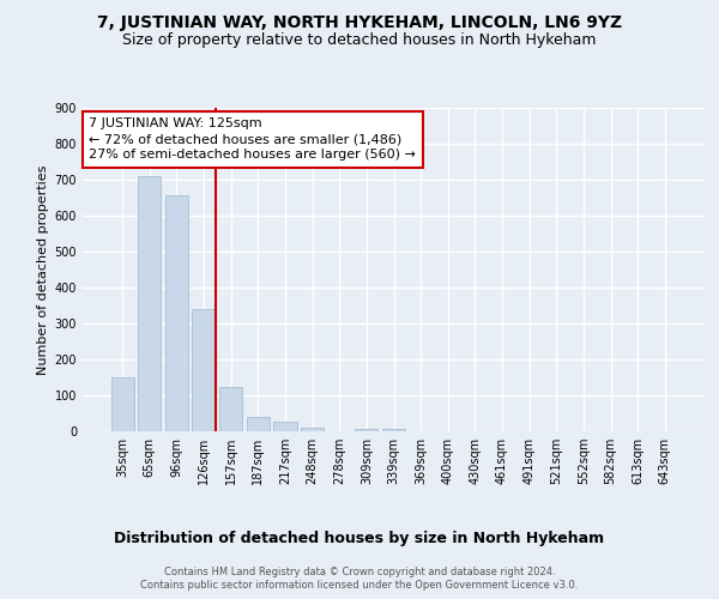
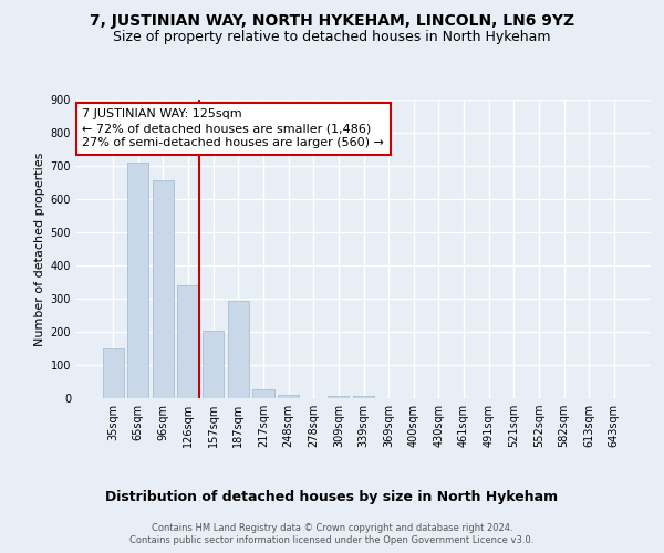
157sqm: 125 -> 205
187sqm: 40 -> 295
